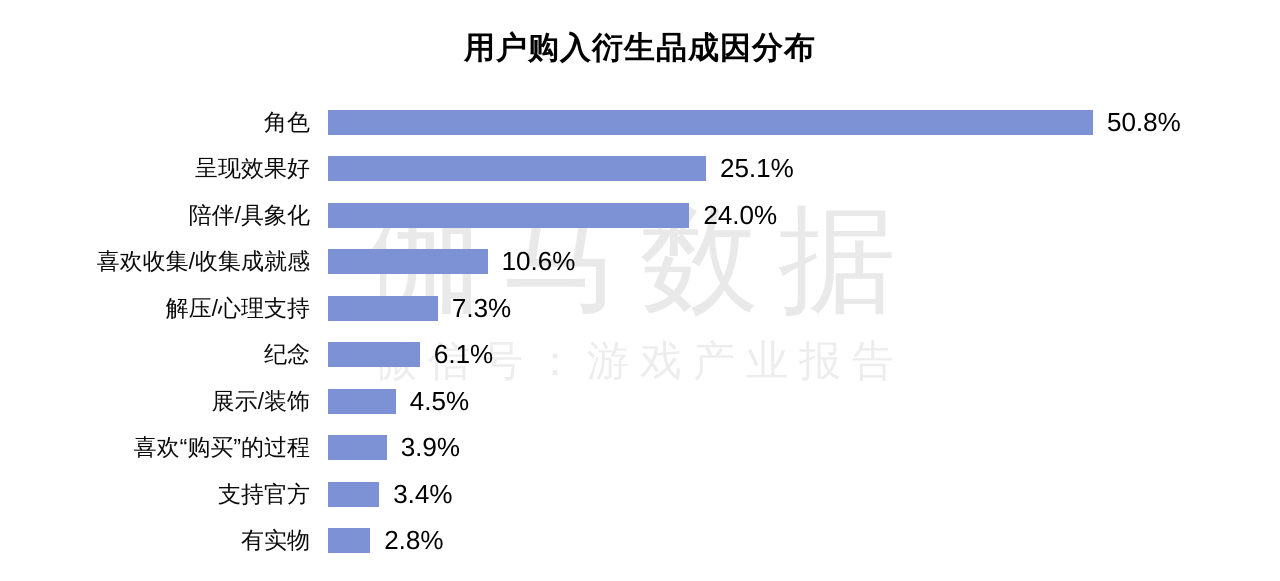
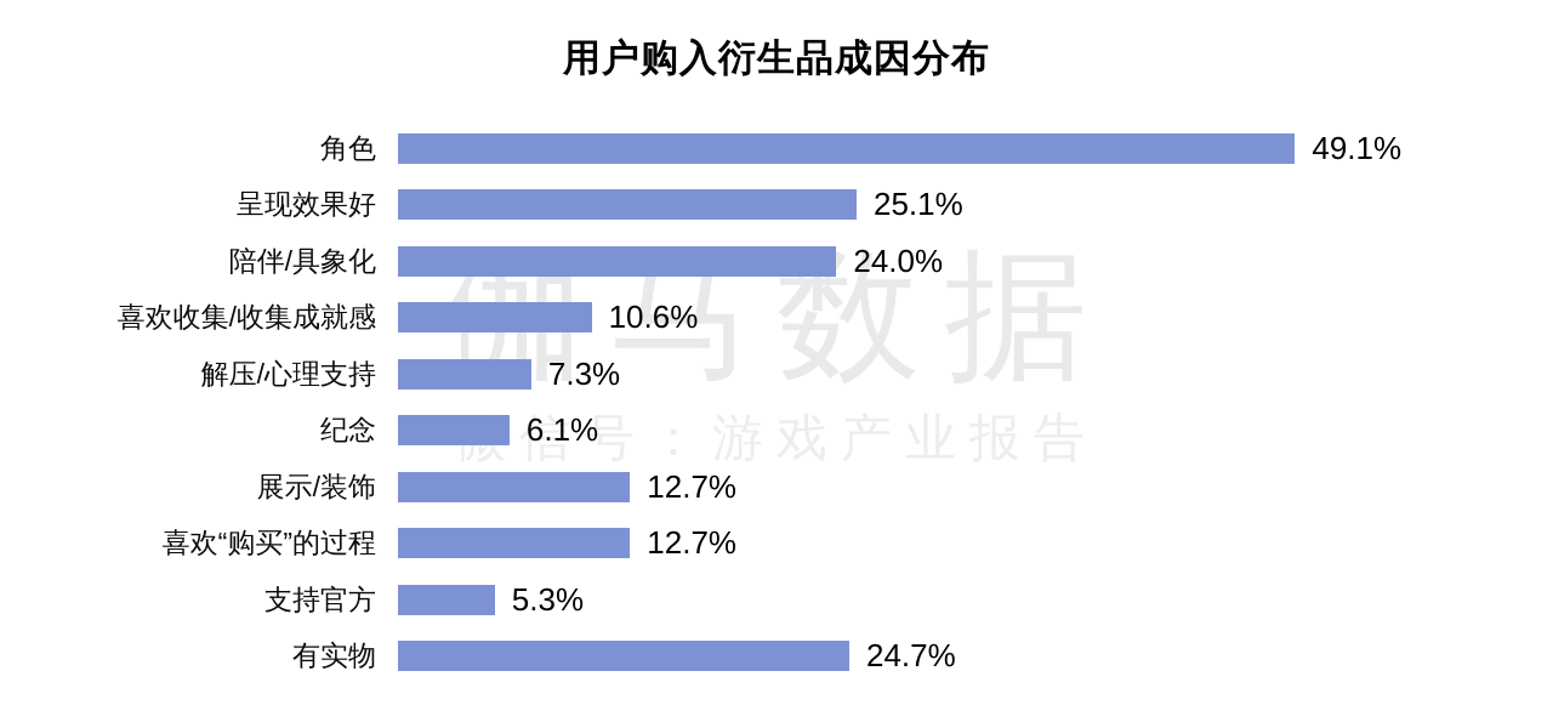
角色: 50.8% -> 49.1%
展示/装饰: 4.5% -> 12.7%
喜欢“购买”的过程: 3.9% -> 12.7%
支持官方: 3.4% -> 5.3%
有实物: 2.8% -> 24.7%
